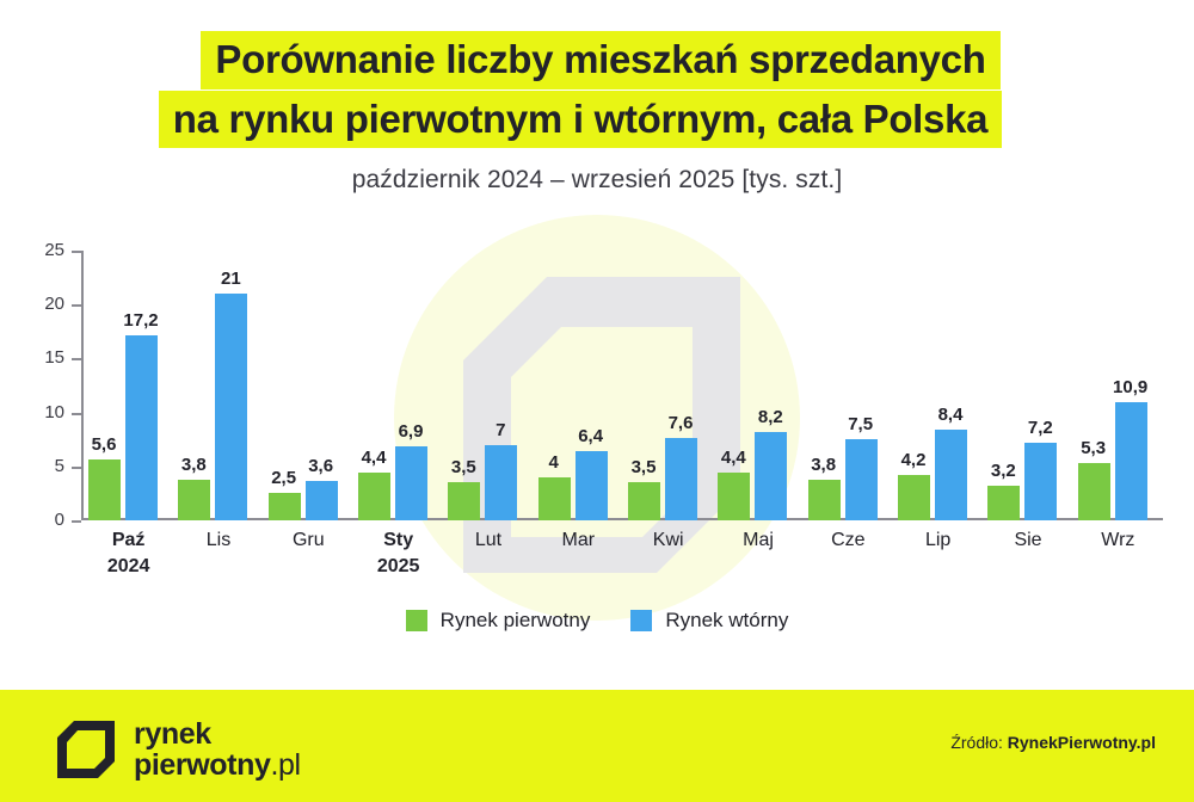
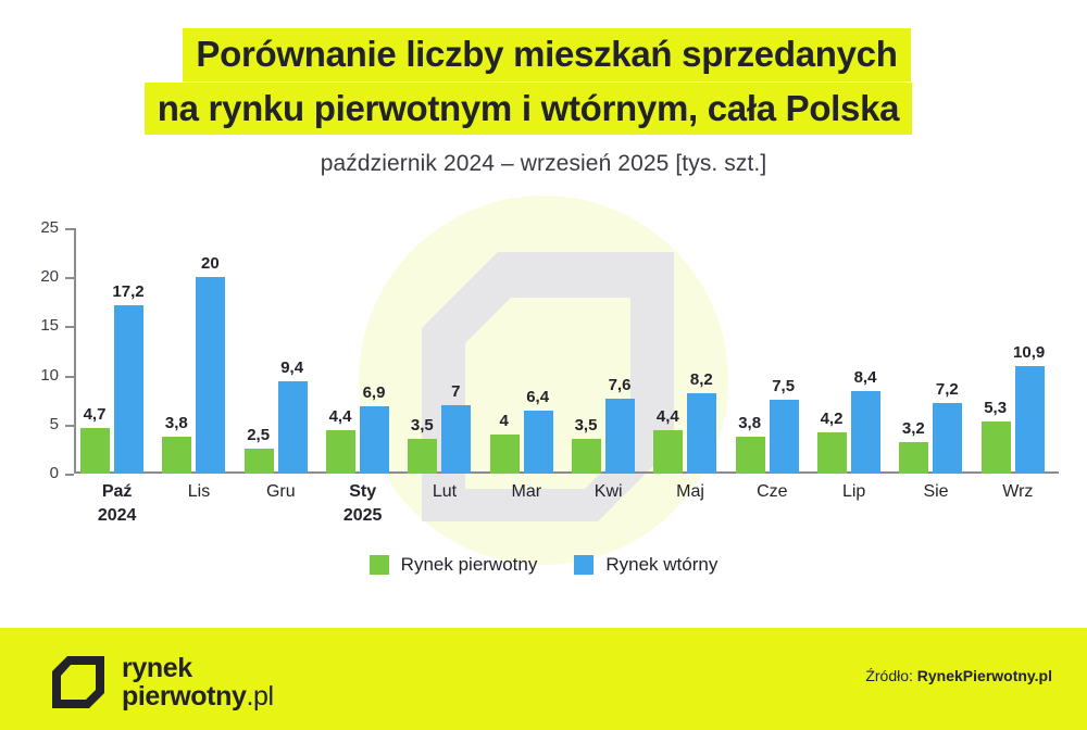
Rynek pierwotny/Paź 2024: 5,6 -> 4,7
Rynek wtórny/Lis: 21 -> 20
Rynek wtórny/Gru: 3,6 -> 9,4
